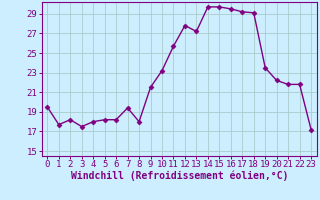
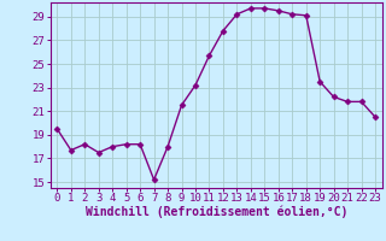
7: 19.4 -> 15.2
13: 27.2 -> 29.2
23: 17.2 -> 20.5
